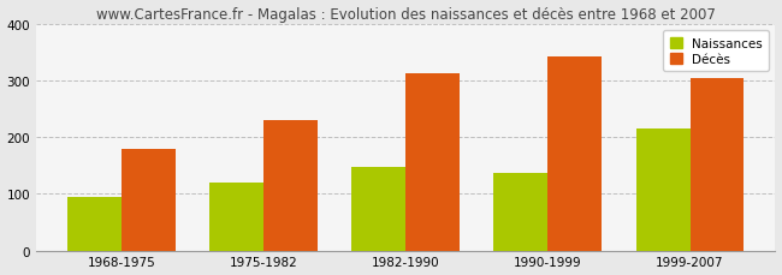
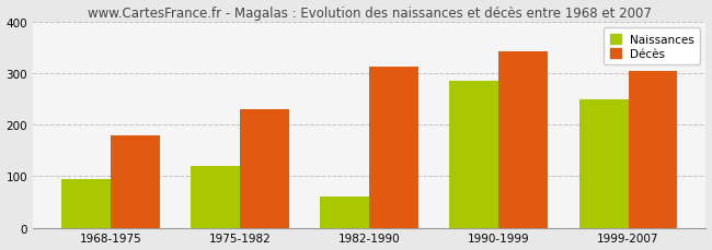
Naissances/1982-1990: 148 -> 60
Naissances/1990-1999: 138 -> 285
Naissances/1999-2007: 215 -> 250
